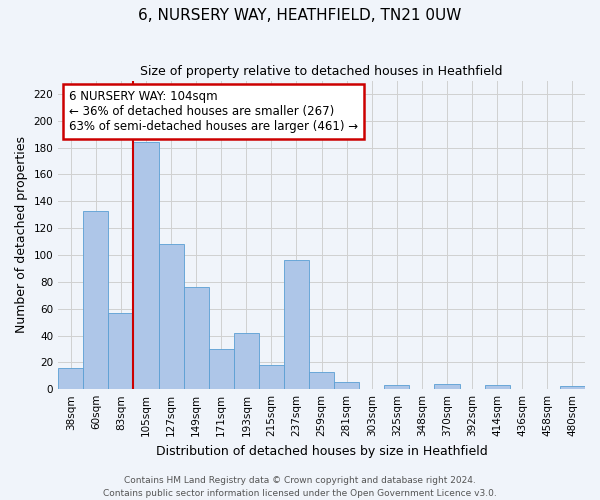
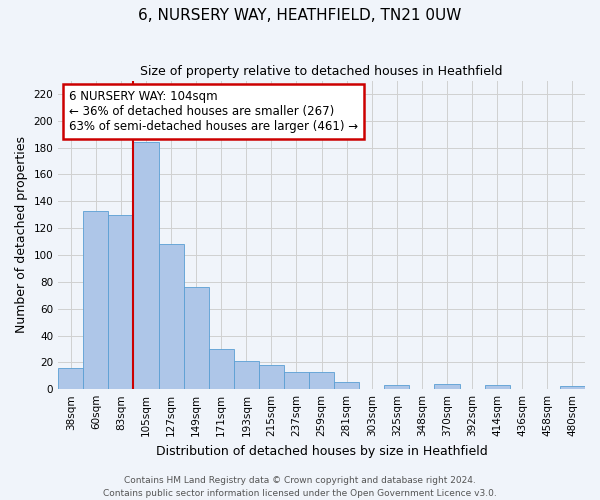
83sqm: 57 -> 130
193sqm: 42 -> 21
237sqm: 96 -> 13
